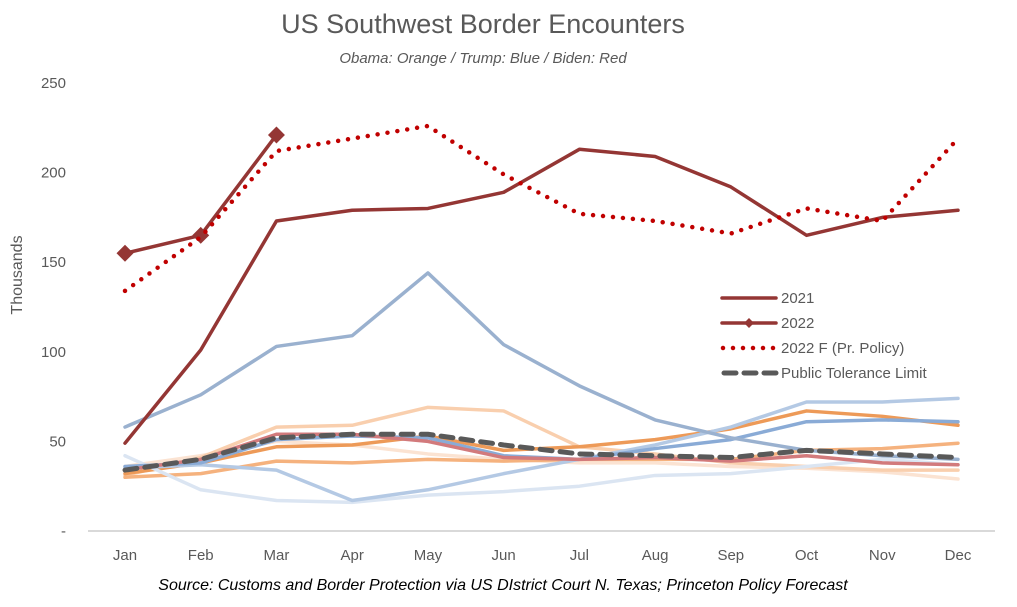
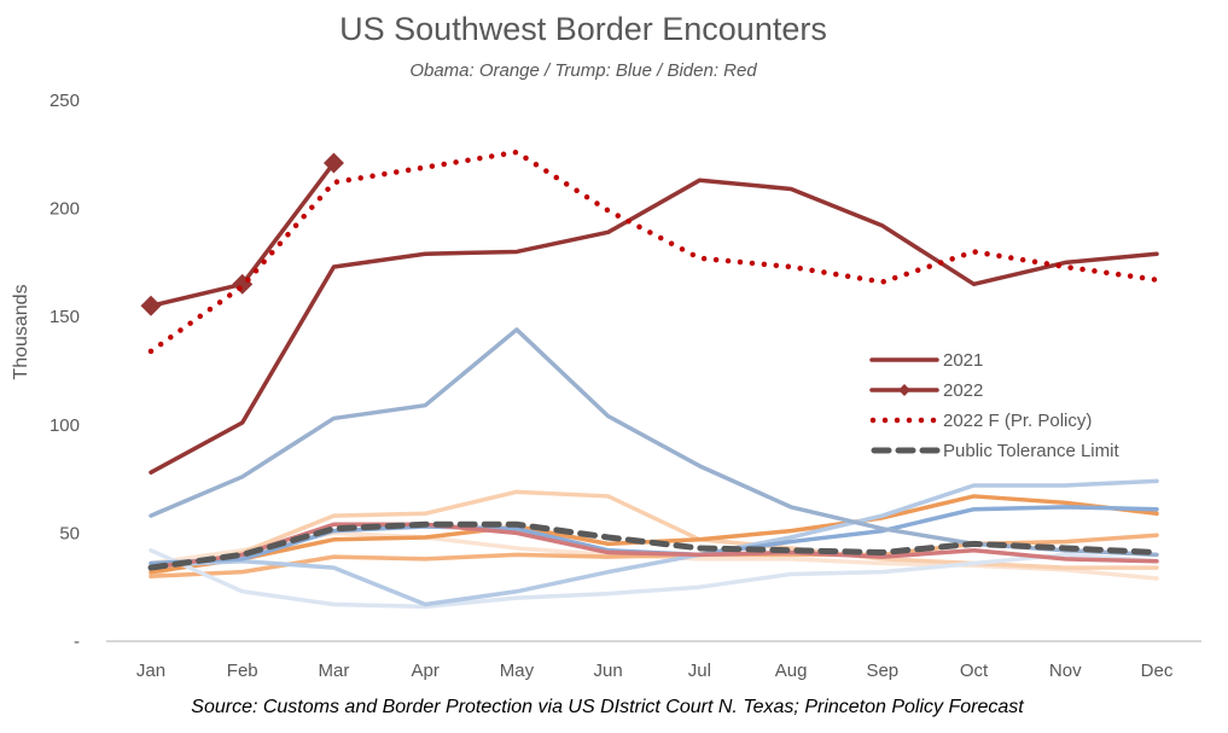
2021/Jan: 49 -> 78
2022 F (Pr. Policy)/Dec: 219 -> 167
